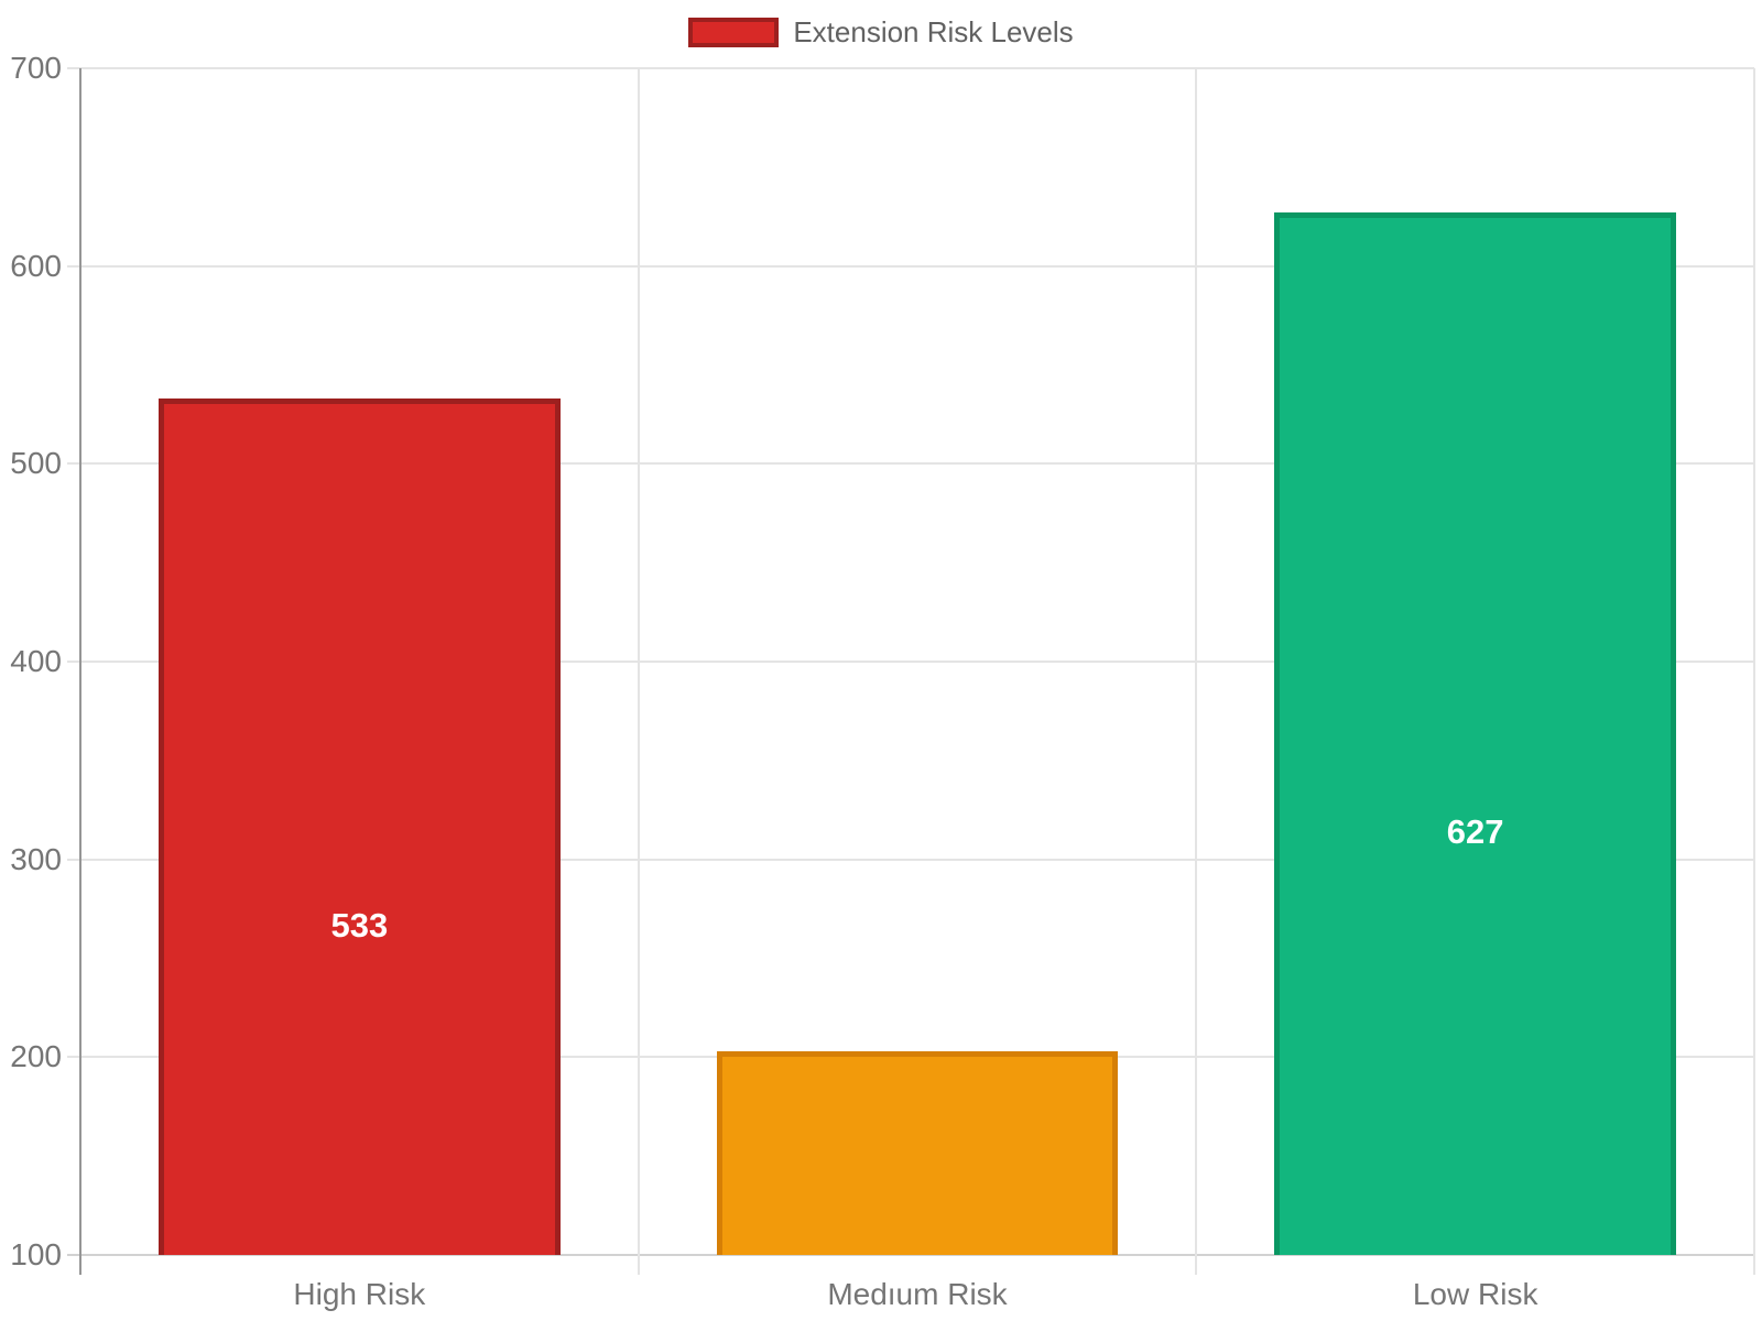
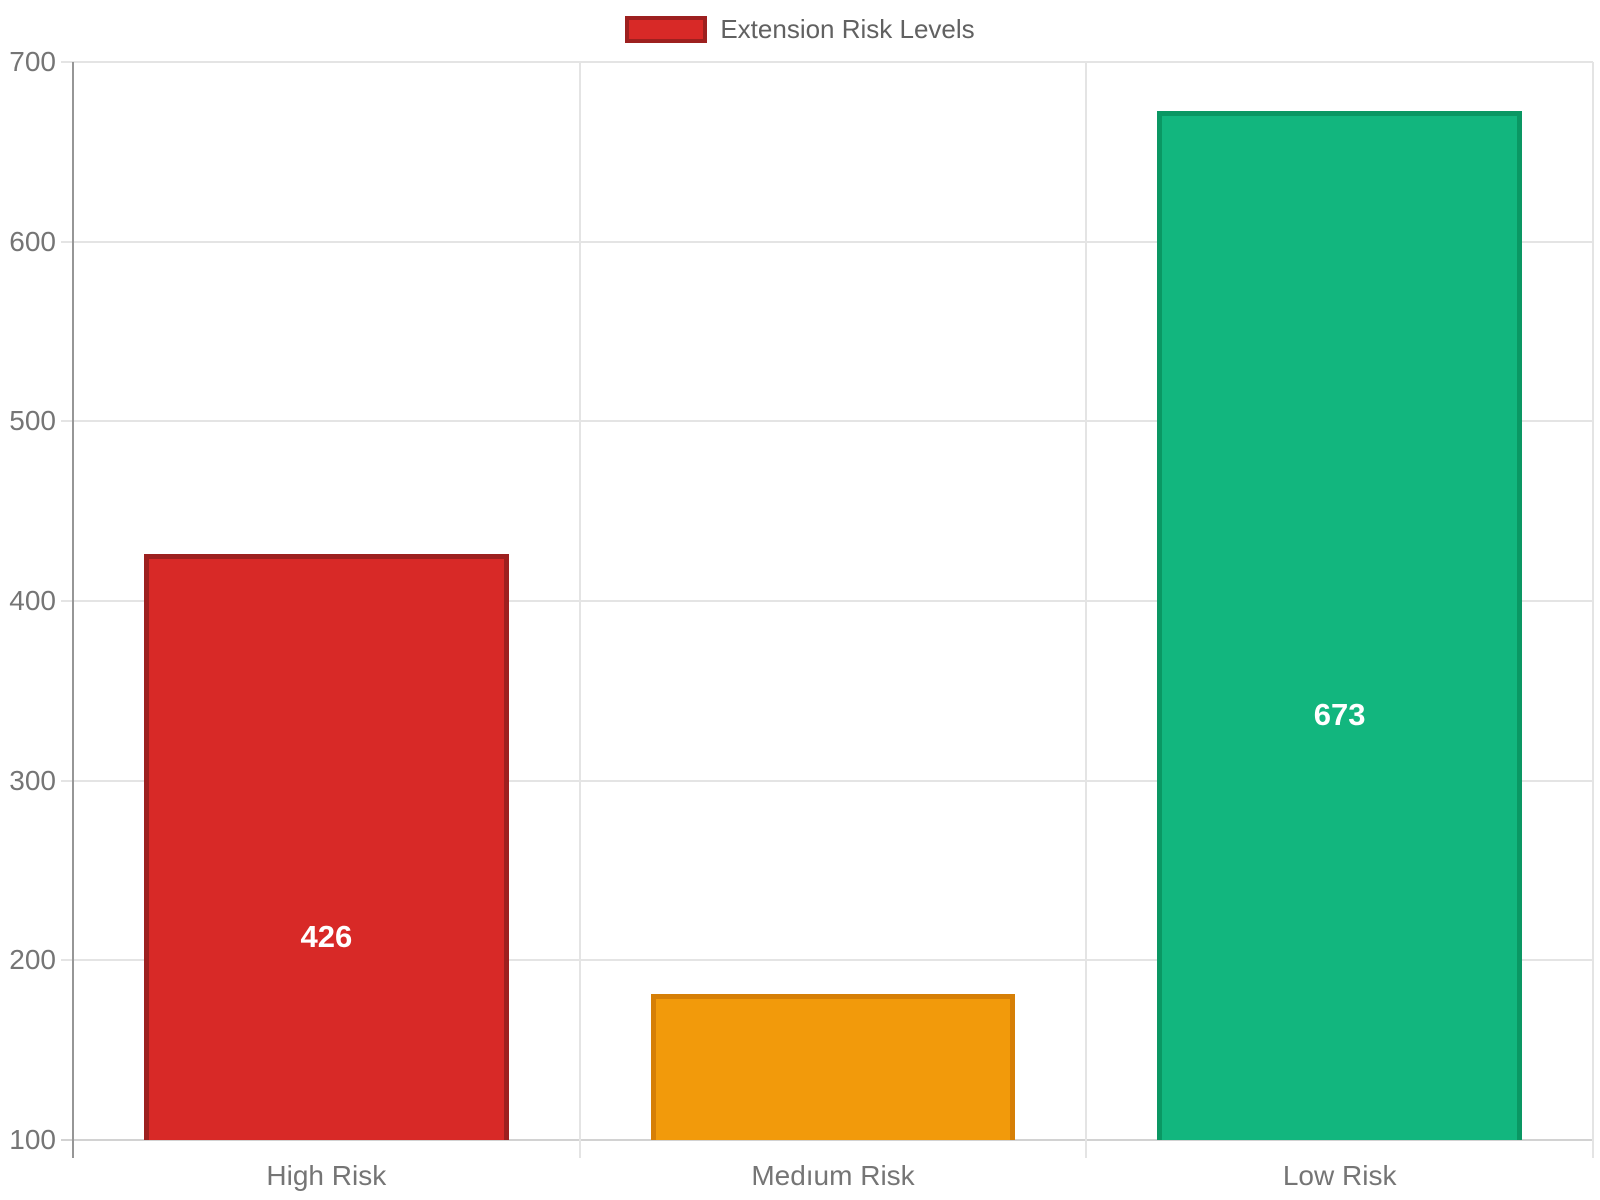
High Risk: 533 -> 426
Medıum Risk: 203 -> 181
Low Risk: 627 -> 673
